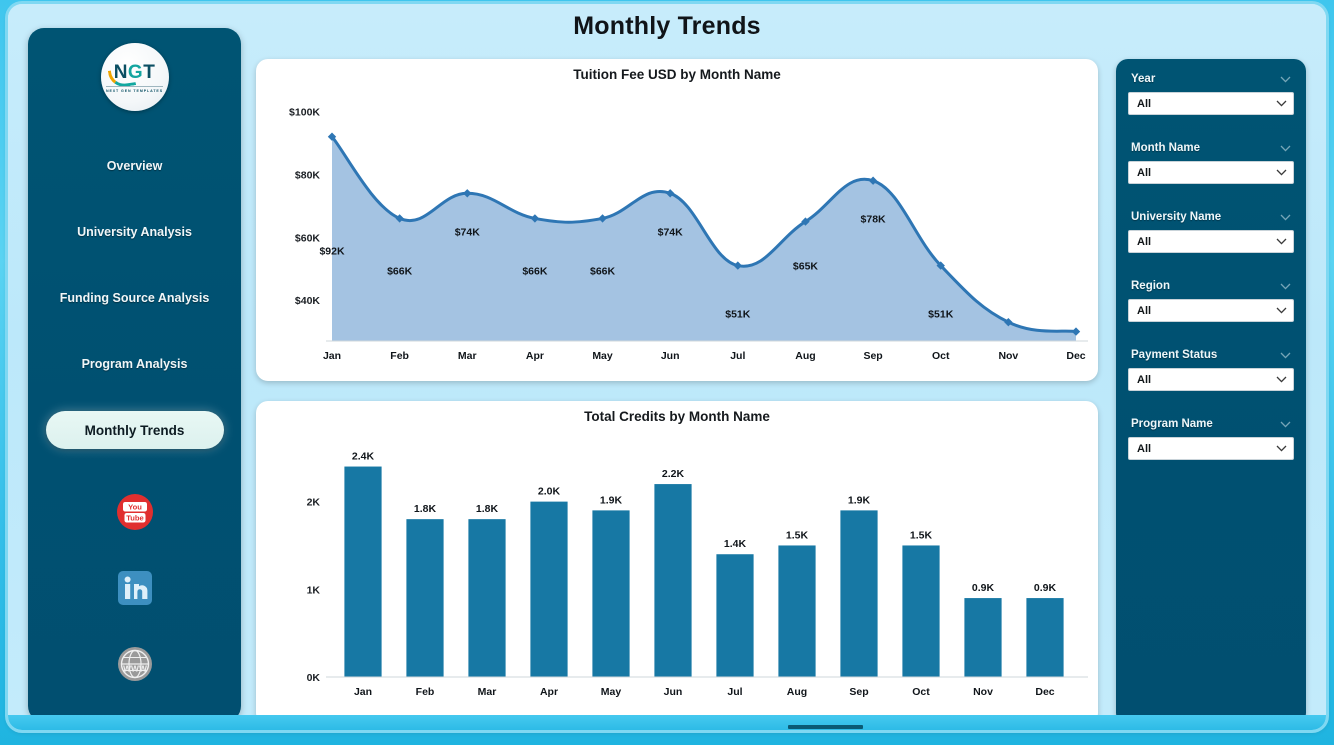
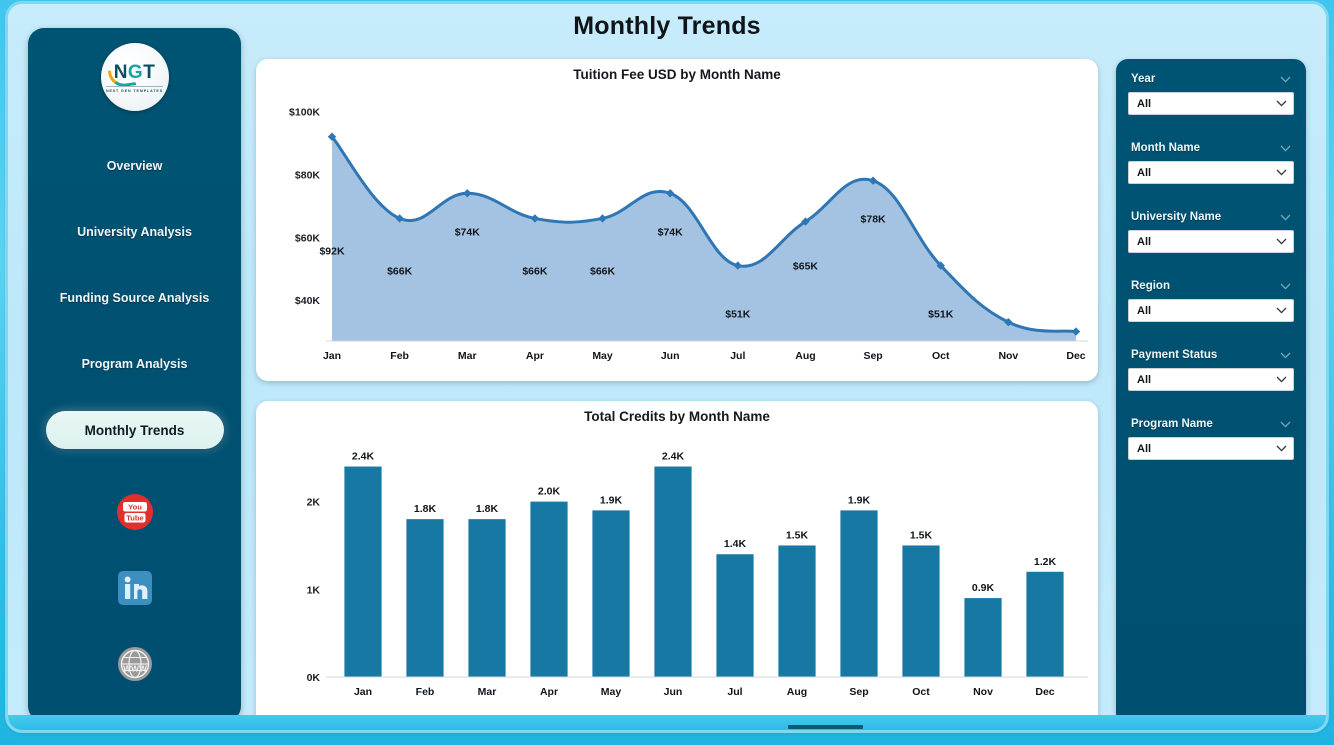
Total Credits by Month Name/Jun: 2.2K -> 2.4K
Total Credits by Month Name/Dec: 0.9K -> 1.2K
